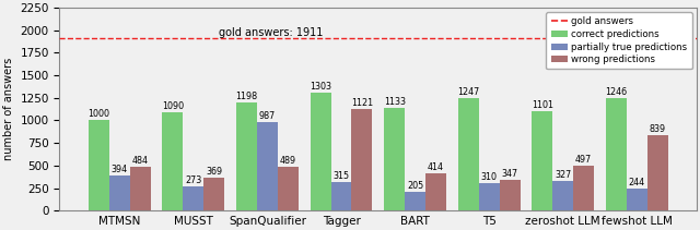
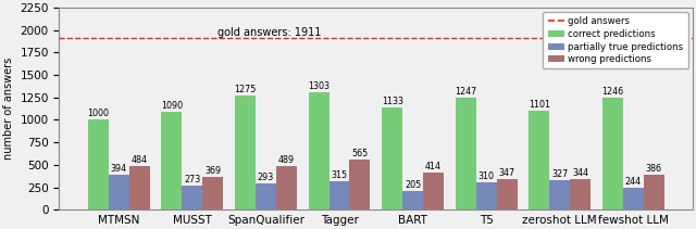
correct predictions/SpanQualifier: 1198 -> 1275
partially true predictions/SpanQualifier: 987 -> 293
wrong predictions/Tagger: 1121 -> 565
wrong predictions/zeroshot LLM: 497 -> 344
wrong predictions/fewshot LLM: 839 -> 386
